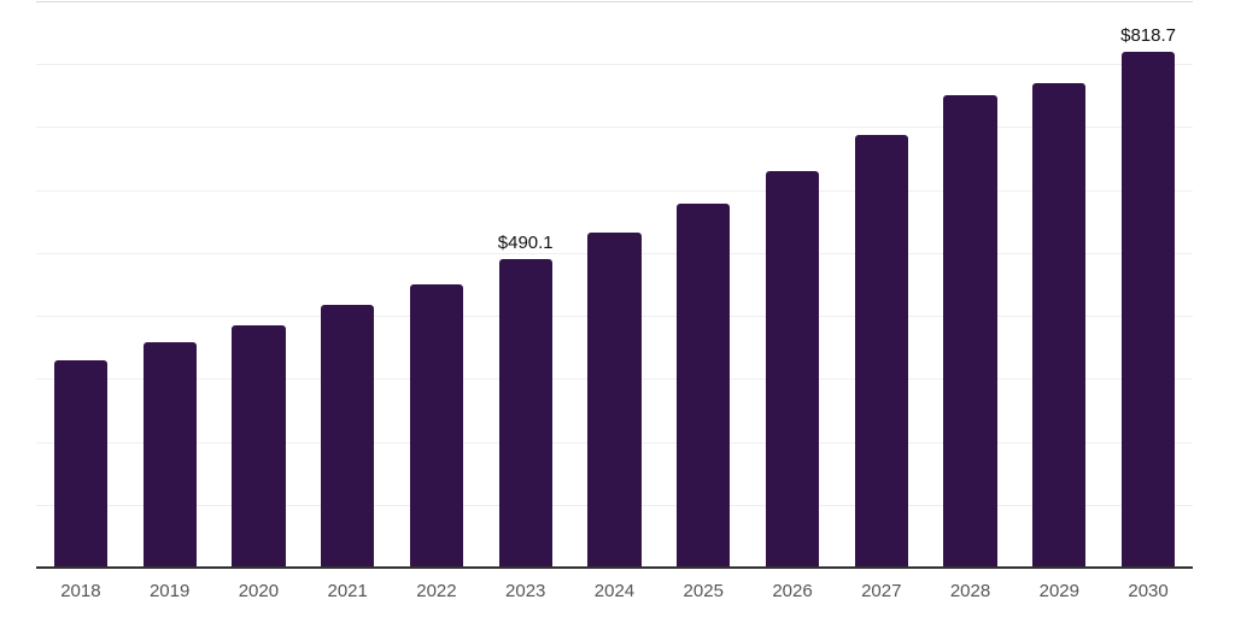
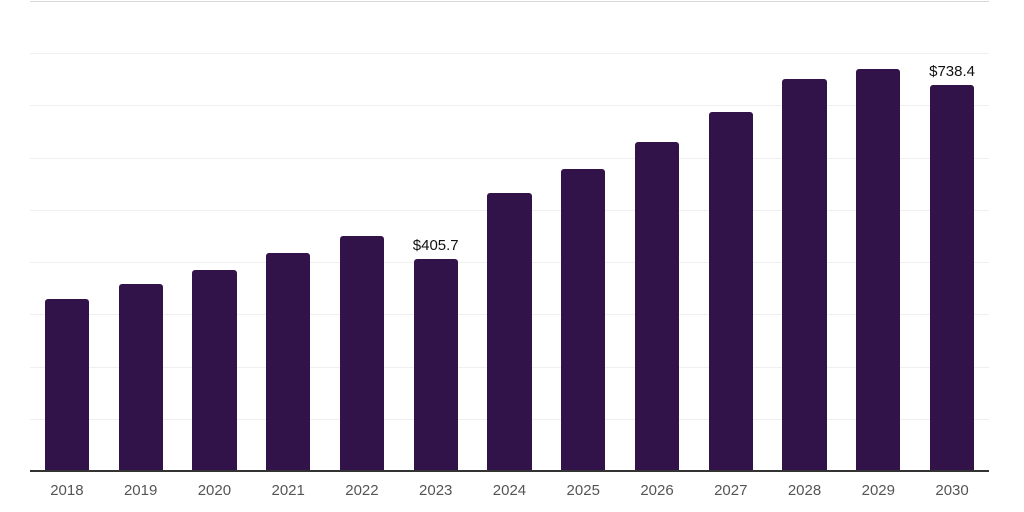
2023: $490.1 -> $405.7
2030: $818.7 -> $738.4
